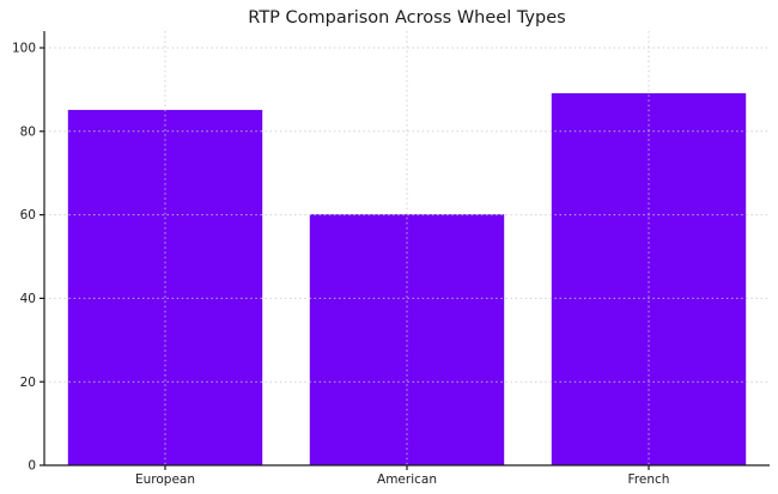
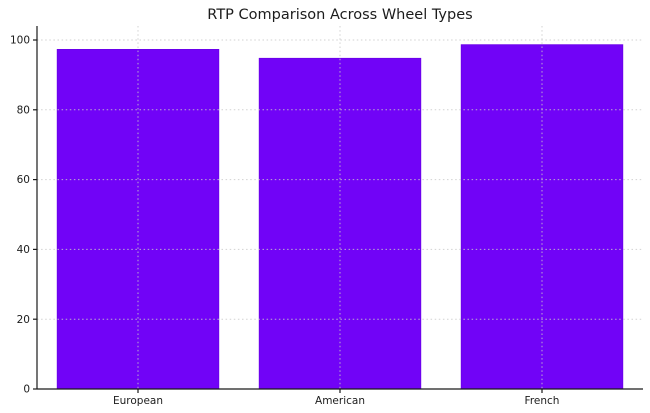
European: 85 -> 97
American: 60 -> 95
French: 89 -> 99
